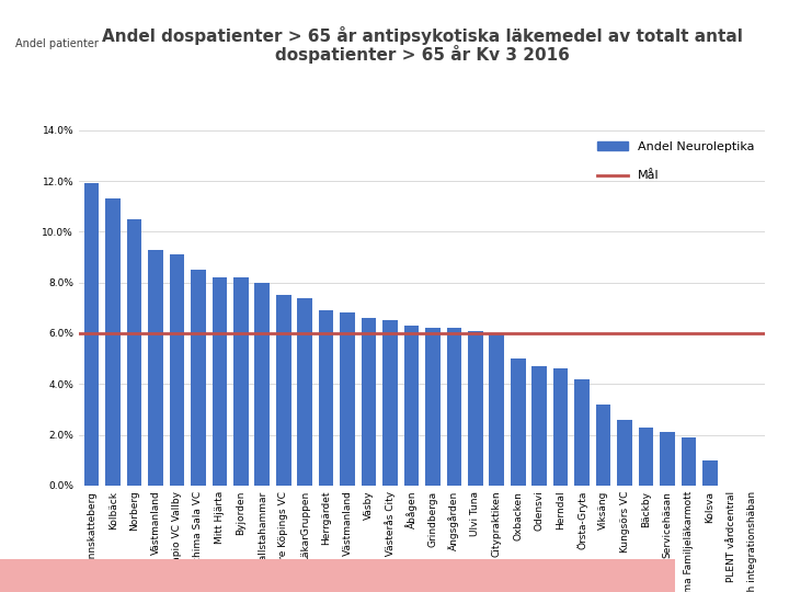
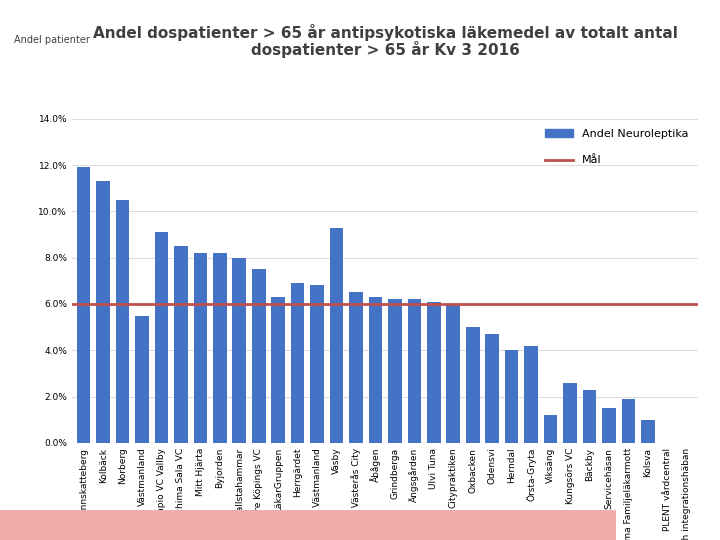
Västmanland: 9.3% -> 5.5%
LäkarGruppen: 7.4% -> 6.3%
Väsby: 6.6% -> 9.3%
Herndal: 4.6% -> 4.0%
Viksäng: 3.2% -> 1.2%
Servicehäsan: 2.1% -> 1.5%
